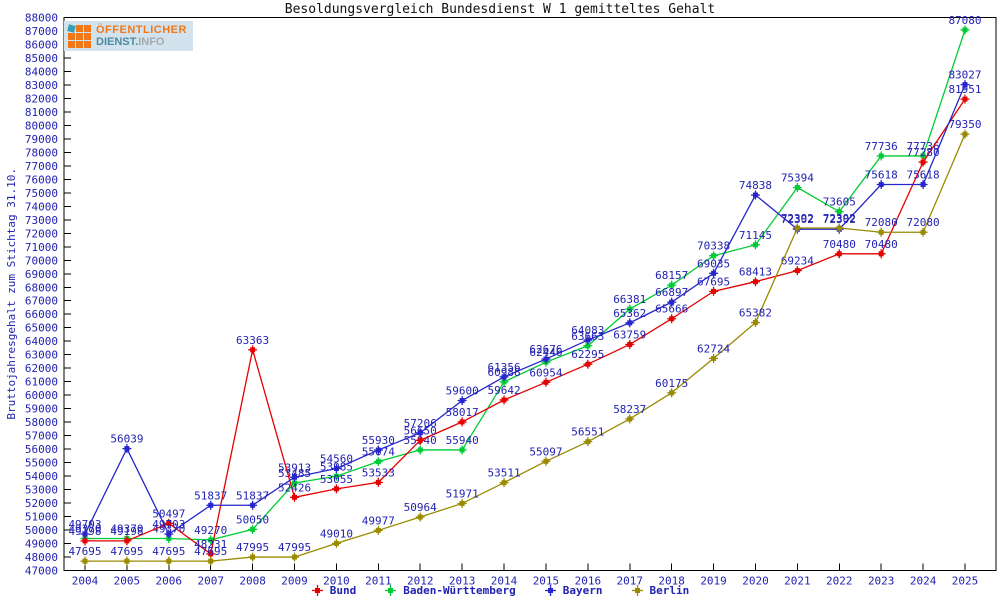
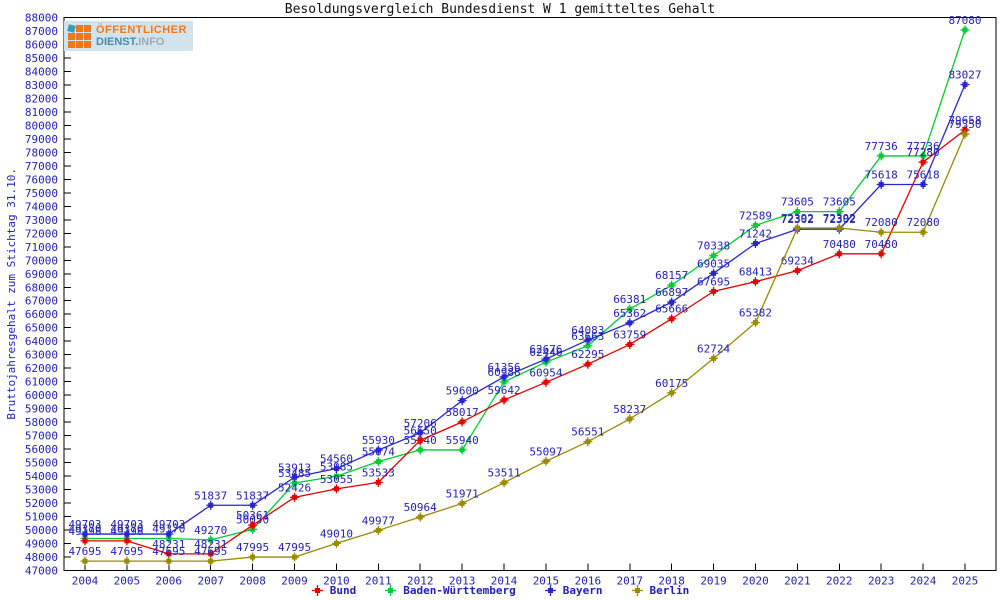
Bayern/2005: 56039 -> 49703
Bund/2006: 50497 -> 48231
Bund/2008: 63363 -> 50361
Baden-Württemberg/2020: 71145 -> 72589
Bayern/2020: 74838 -> 71242
Baden-Württemberg/2021: 75394 -> 73605
Bund/2025: 81951 -> 79658
